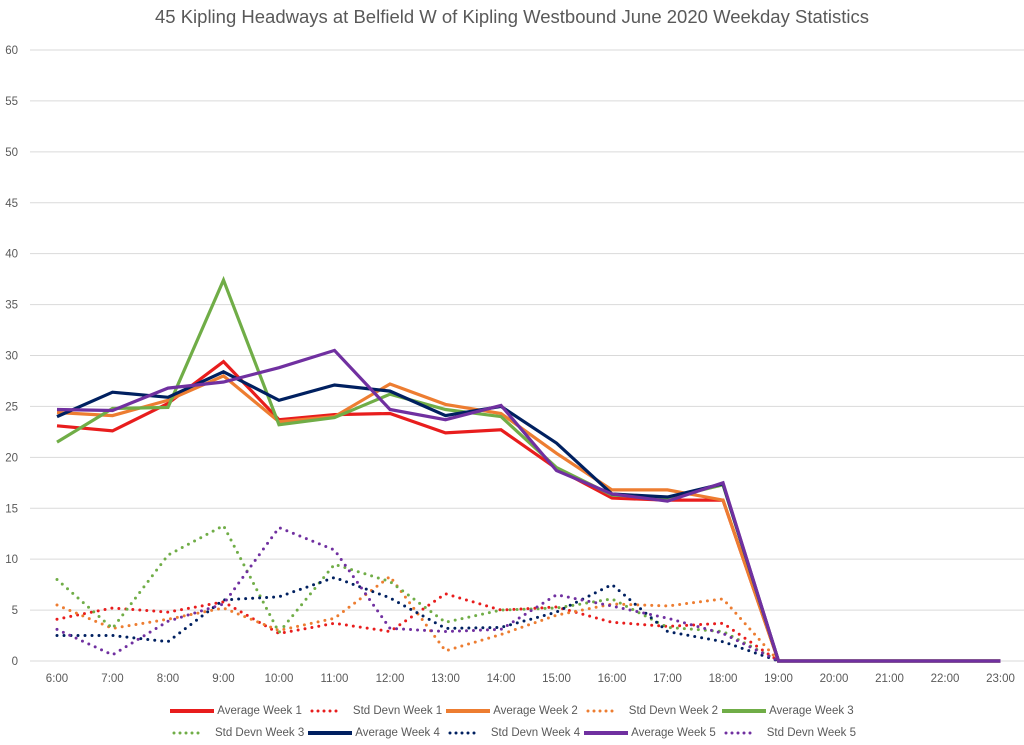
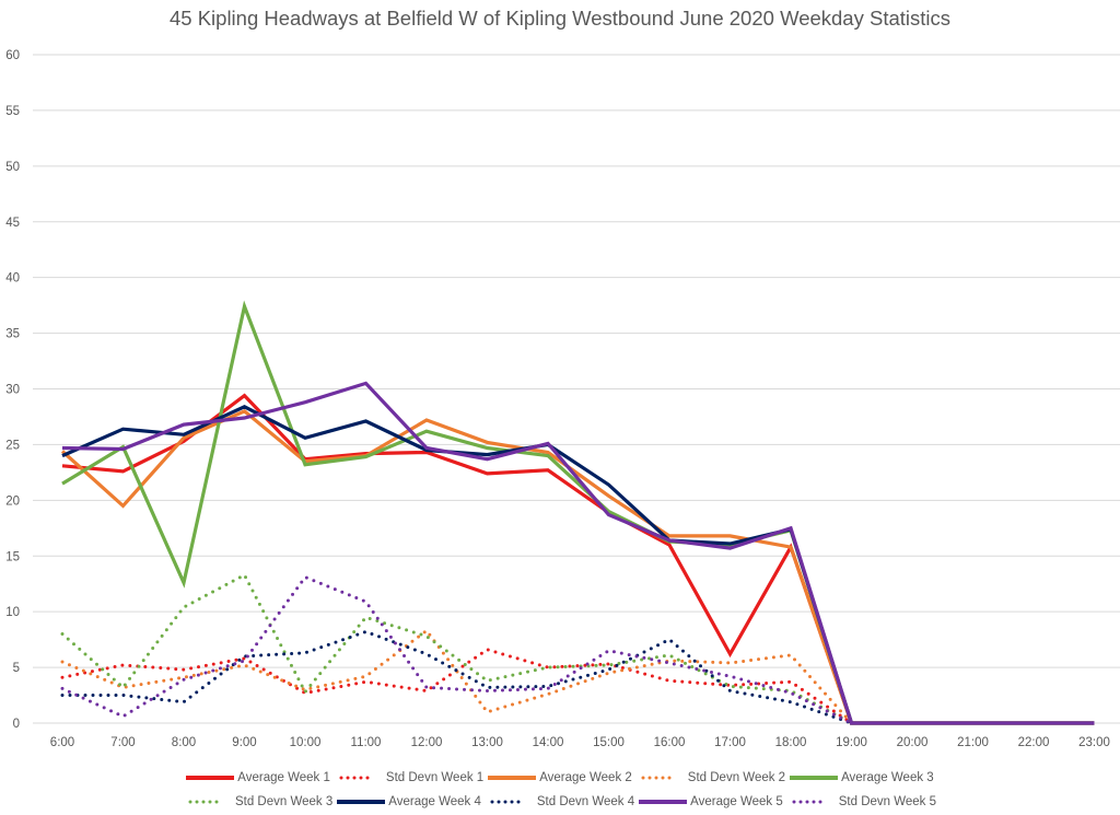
Average Week 2/7:00: 24.1 -> 19.5
Average Week 3/8:00: 24.9 -> 12.6
Average Week 4/12:00: 26.5 -> 24.5
Average Week 1/17:00: 15.8 -> 6.2
